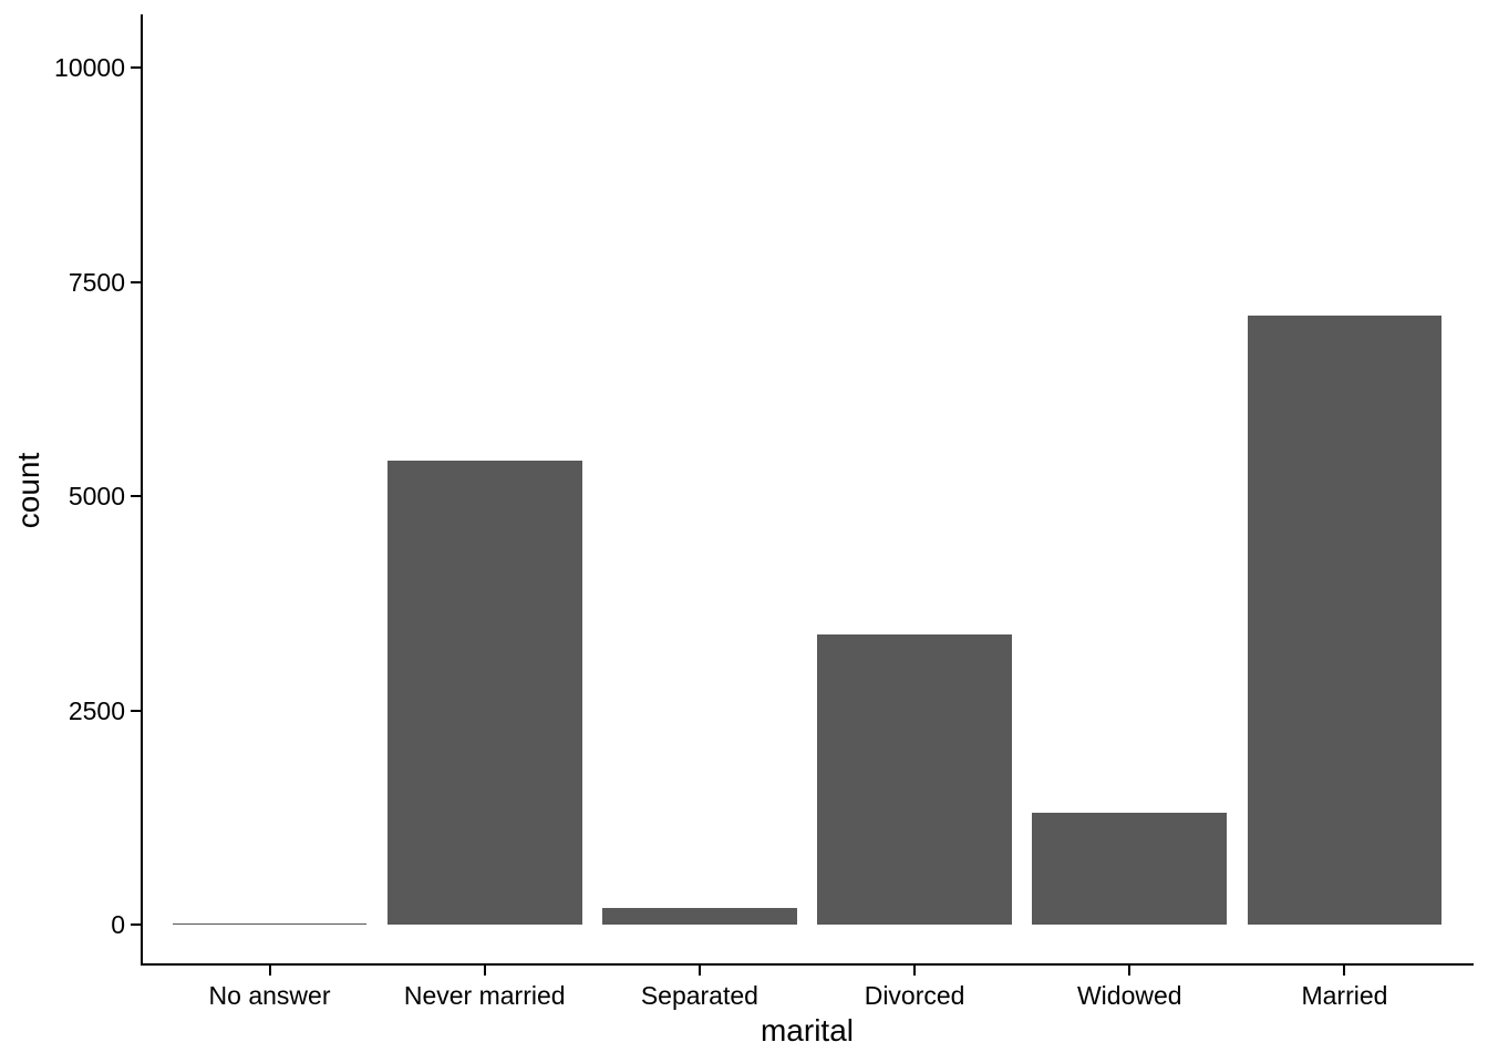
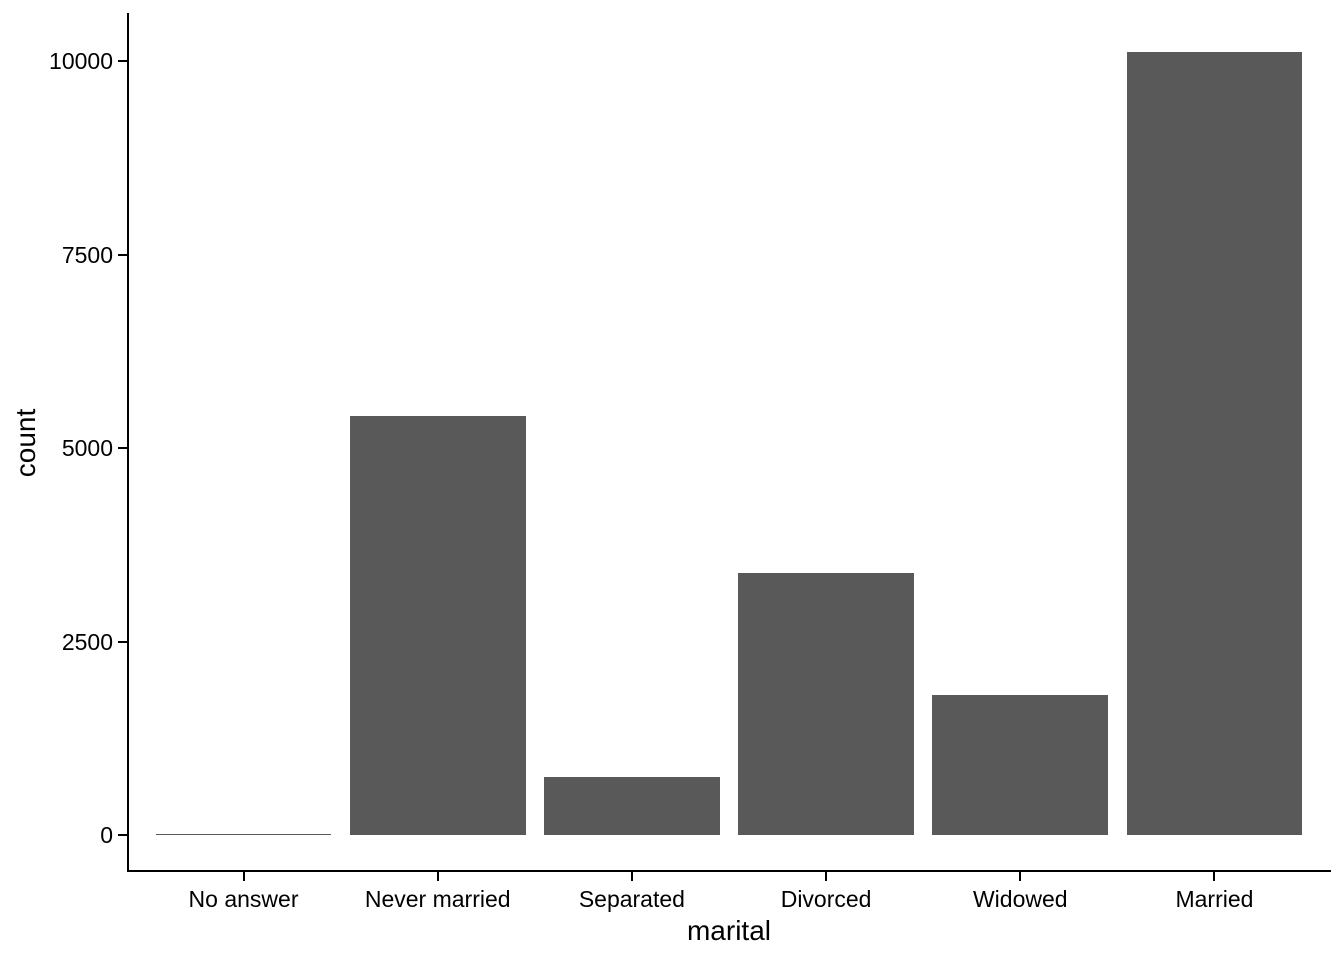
Separated: 200 -> 700
Widowed: 1300 -> 1800
Married: 7100 -> 10100
